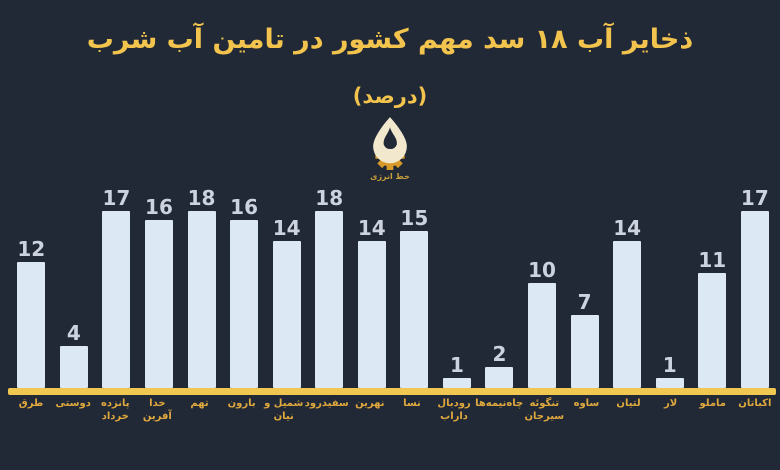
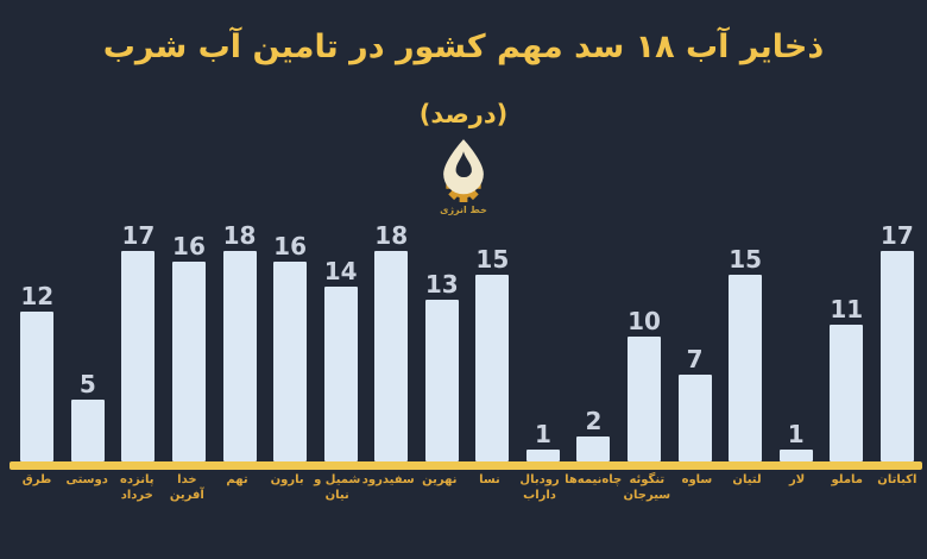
دوستی: 4 -> 5
نهرین: 14 -> 13
لتیان: 14 -> 15
